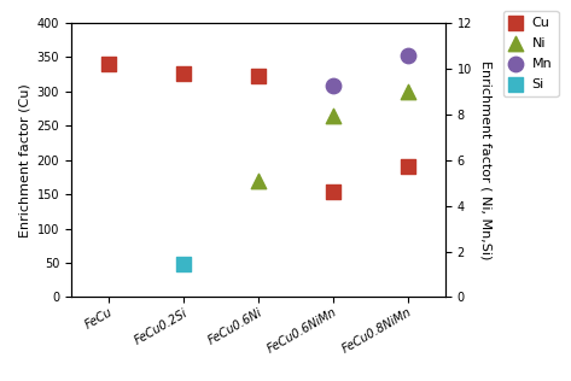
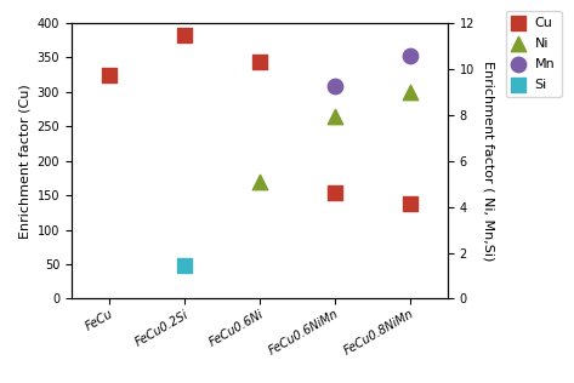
Cu/FeCu: 340 -> 325
Cu/FeCu0.2Si: 326 -> 383
Cu/FeCu0.6Ni: 322 -> 343
Cu/FeCu0.8NiMn: 190 -> 138
